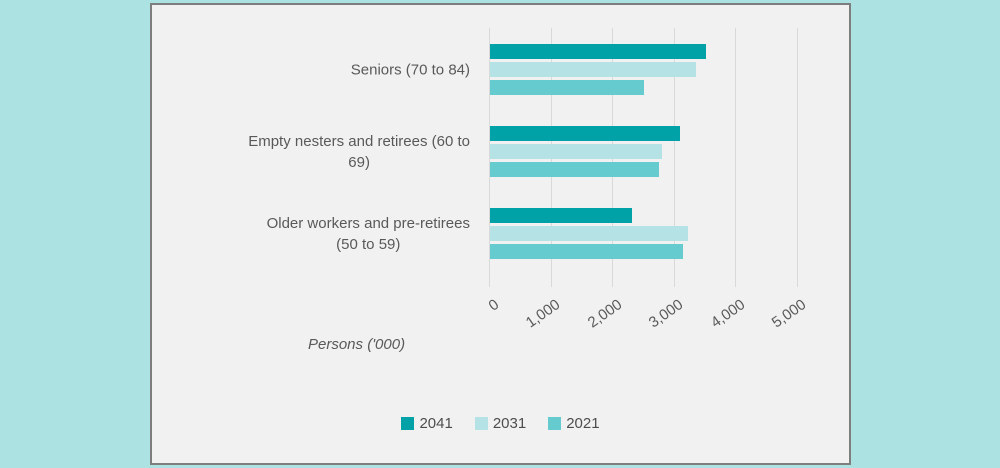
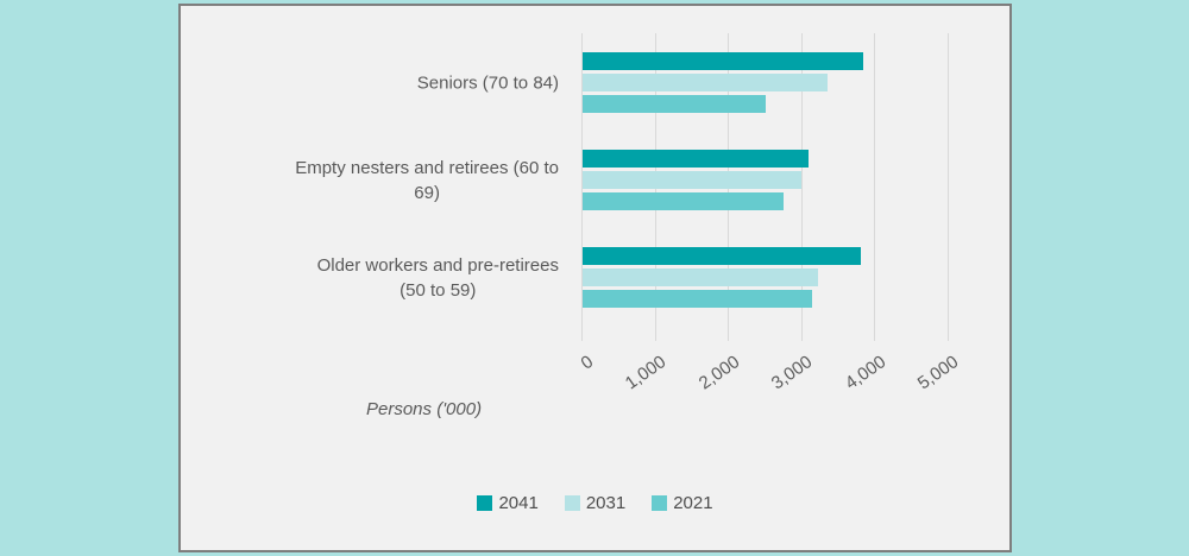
2041/Seniors (70 to 84): 3500 -> 3800
2031/Empty nesters and retirees (60 to 69): 2800 -> 3000
2041/Older workers and pre-retirees (50 to 59): 2300 -> 3800
